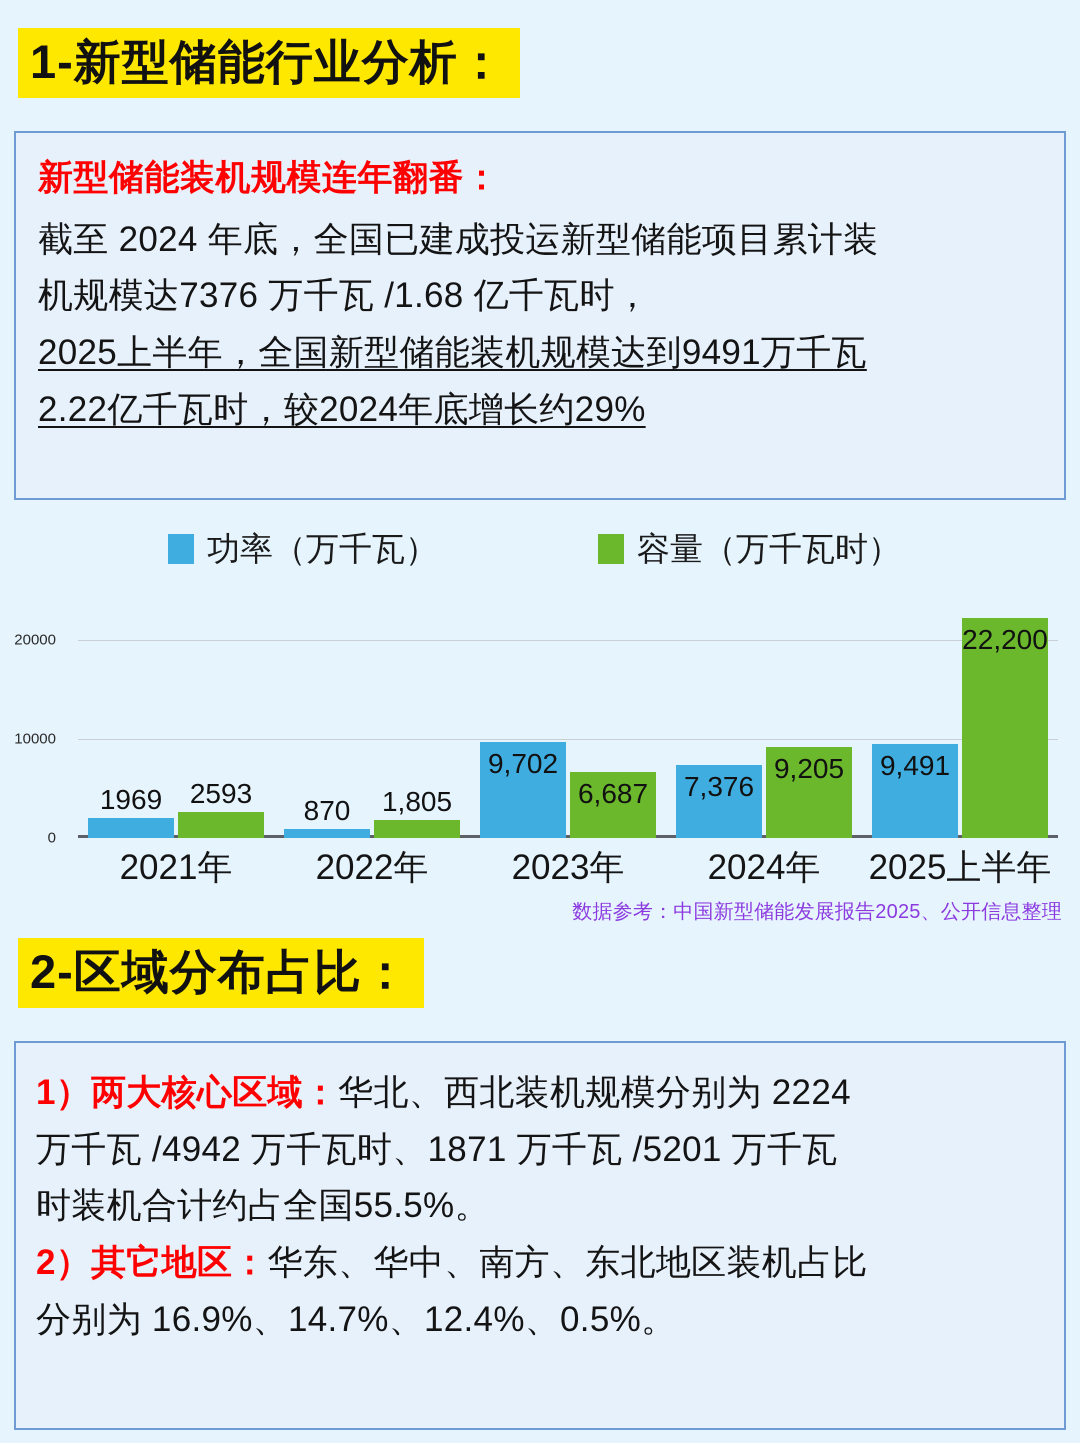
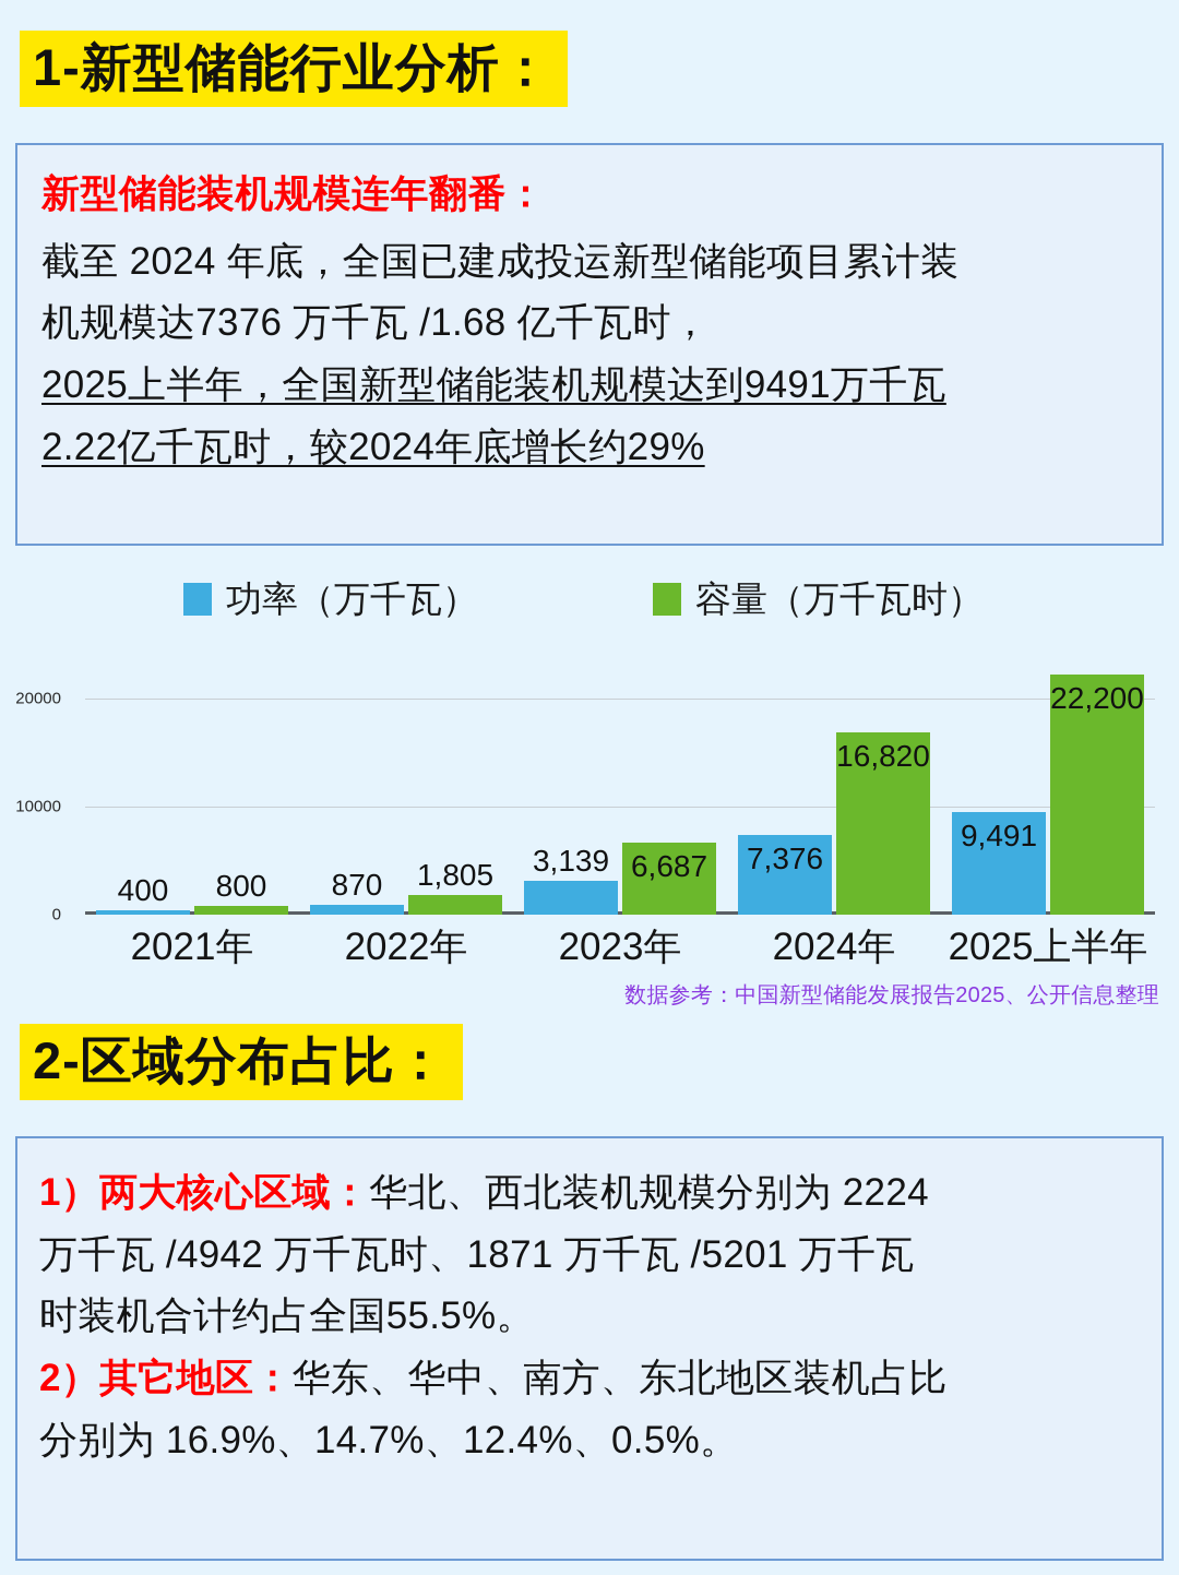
功率（万千瓦）/2021年: 1969 -> 400
容量（万千瓦时）/2021年: 2593 -> 800
功率（万千瓦）/2023年: 9,702 -> 3,139
容量（万千瓦时）/2024年: 9,205 -> 16,820
